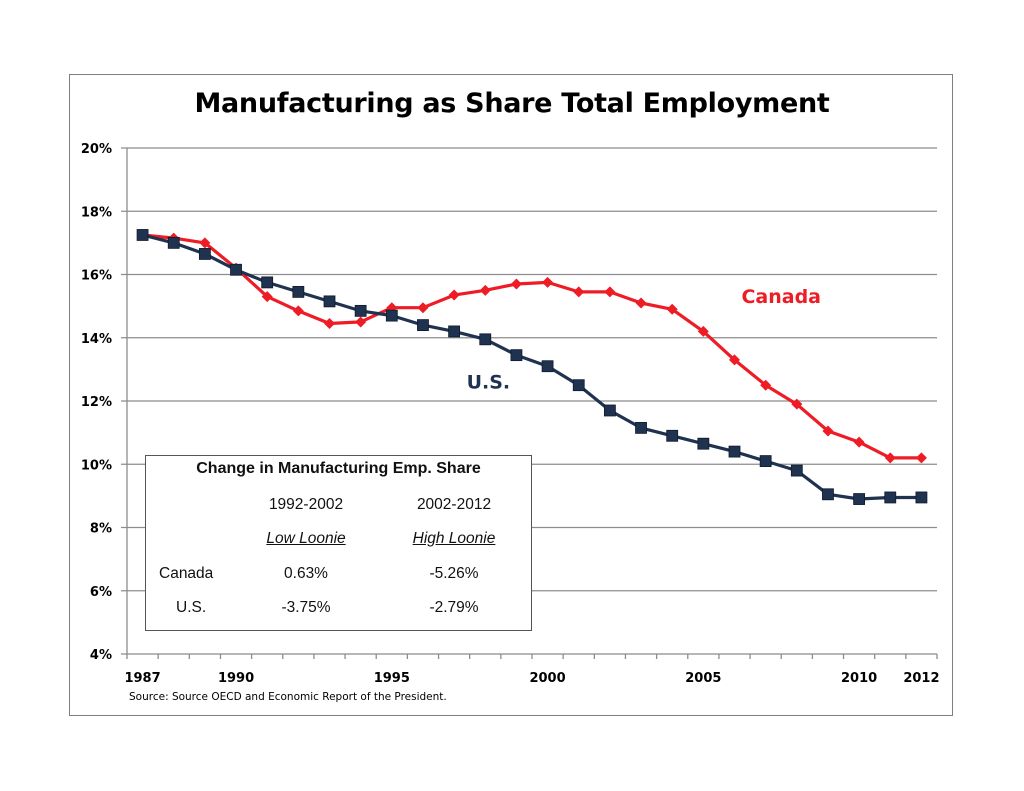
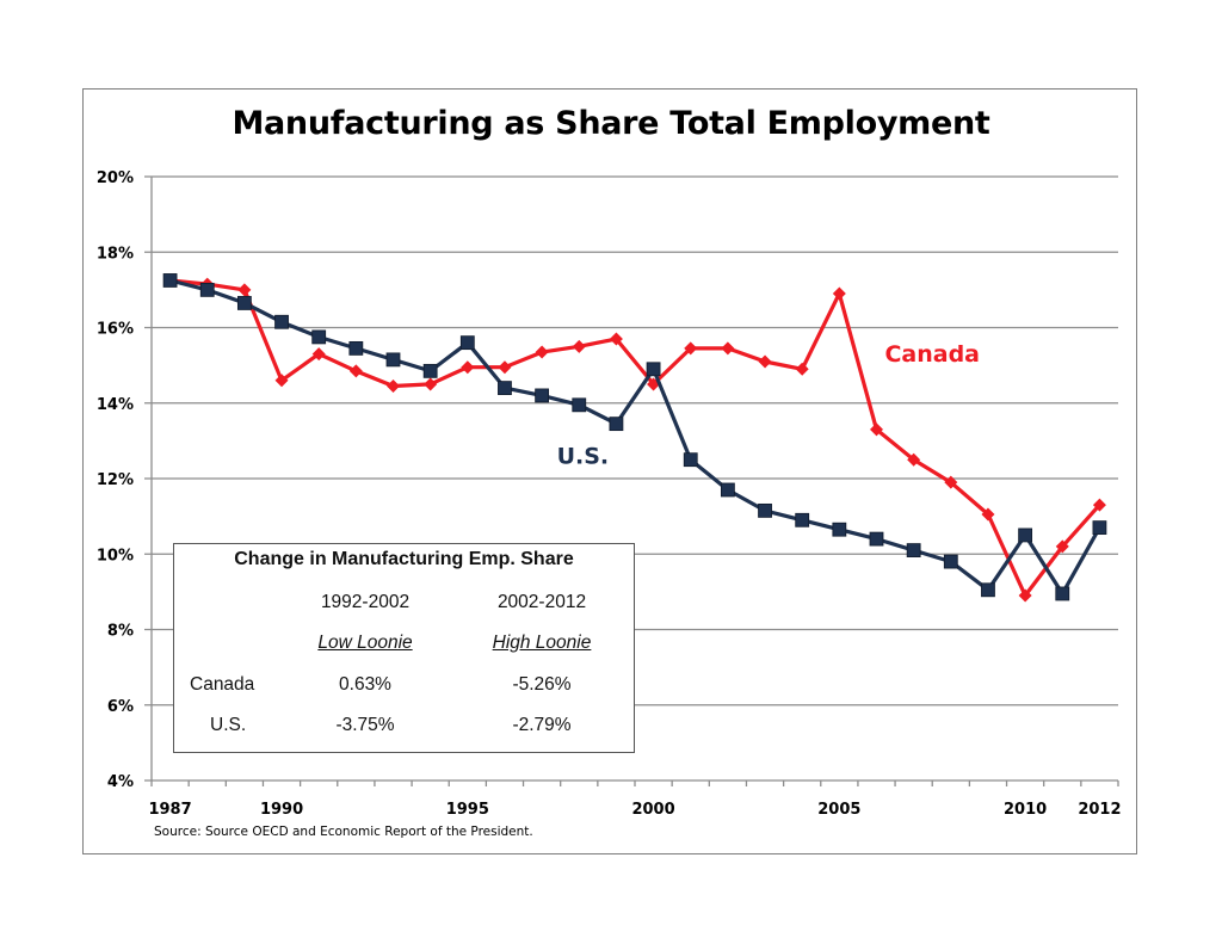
Canada/1990: 16.2% -> 14.6%
U.S./1995: 14.7% -> 15.6%
Canada/2000: 15.8% -> 14.5%
U.S./2000: 13.1% -> 14.9%
Canada/2005: 14.2% -> 16.9%
Canada/2010: 10.7% -> 8.9%
U.S./2010: 8.9% -> 10.5%
Canada/2012: 10.2% -> 11.3%
U.S./2012: 8.9% -> 10.7%
